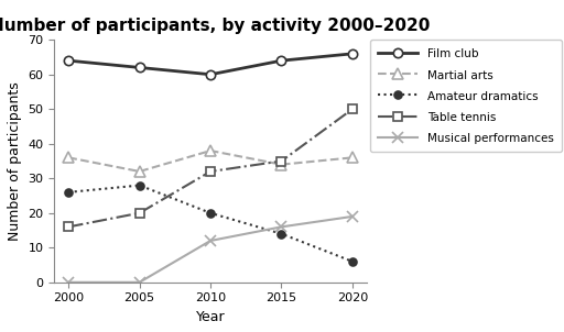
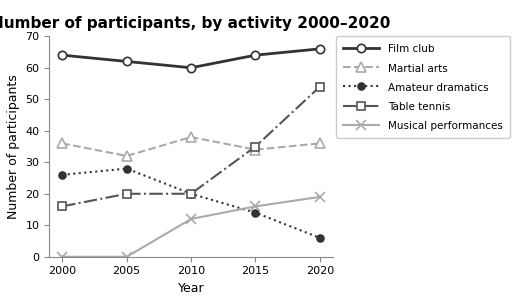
Table tennis/2010: 32 -> 20
Table tennis/2020: 50 -> 54
